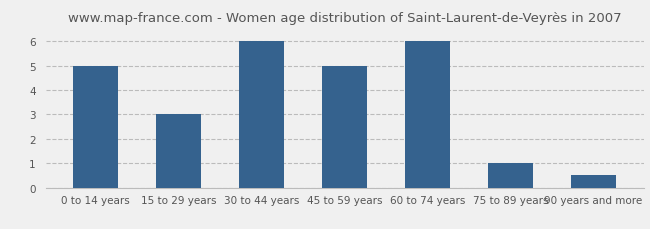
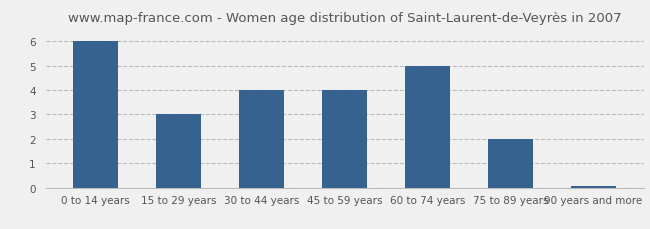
0 to 14 years: 5.00 -> 6.00
30 to 44 years: 6.00 -> 4.00
45 to 59 years: 5.00 -> 4.00
60 to 74 years: 6.00 -> 5.00
75 to 89 years: 1.00 -> 2.00
90 years and more: 0.50 -> 0.07
